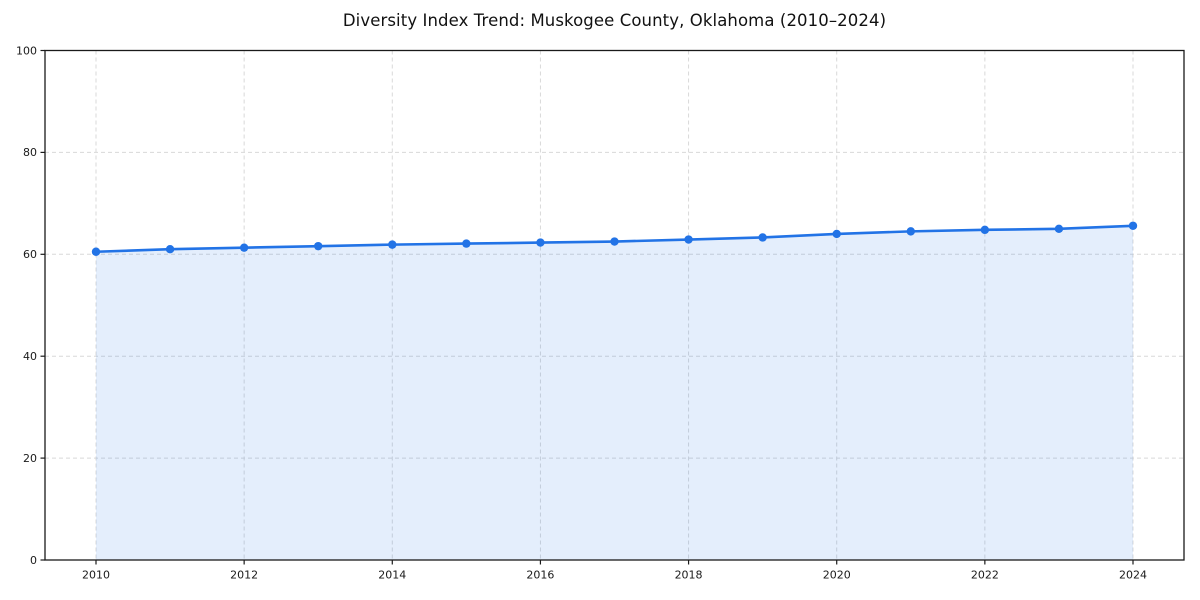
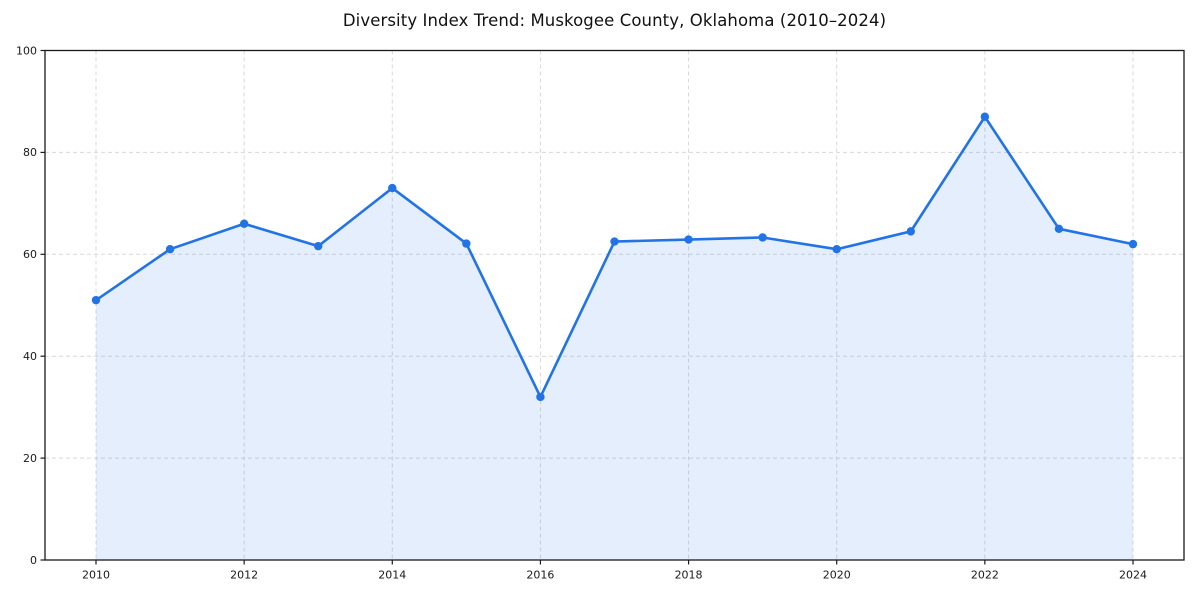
2010: 60 -> 51
2012: 61 -> 66
2014: 62 -> 73
2016: 62 -> 32
2020: 64 -> 61
2022: 65 -> 87
2024: 66 -> 62
